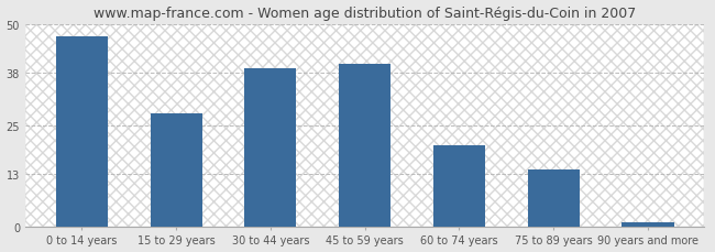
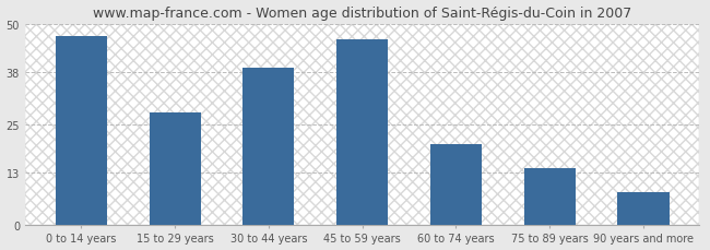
45 to 59 years: 40 -> 46
90 years and more: 1 -> 8
